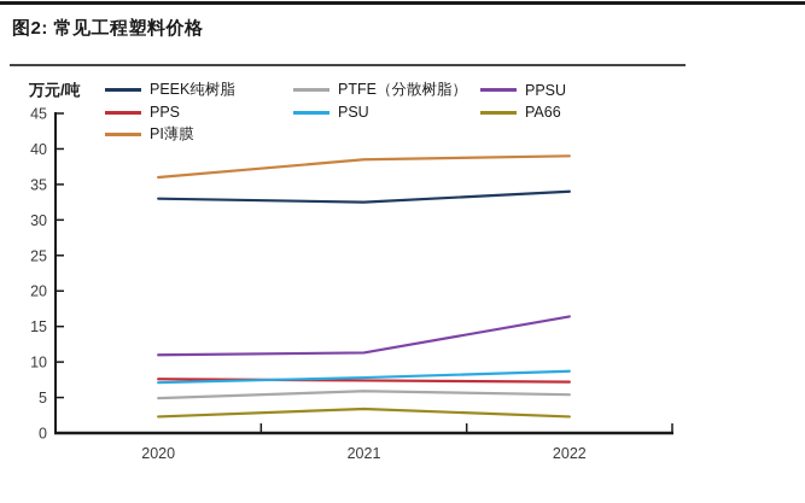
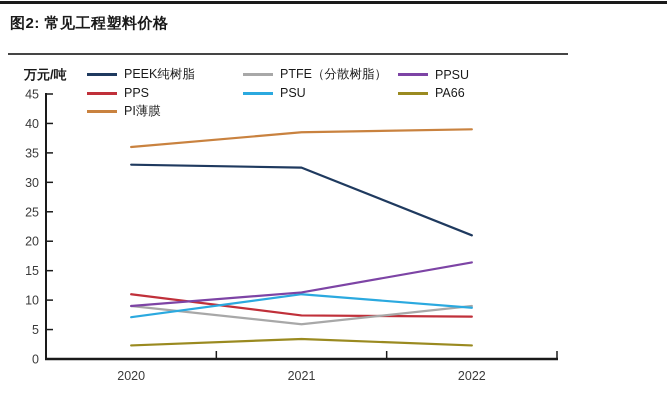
PPS/2020: 8 -> 11
PTFE（分散树脂）/2020: 5 -> 9
PPSU/2020: 11 -> 9
PSU/2021: 8 -> 11
PEEK纯树脂/2022: 34 -> 21
PTFE（分散树脂）/2022: 5 -> 9
